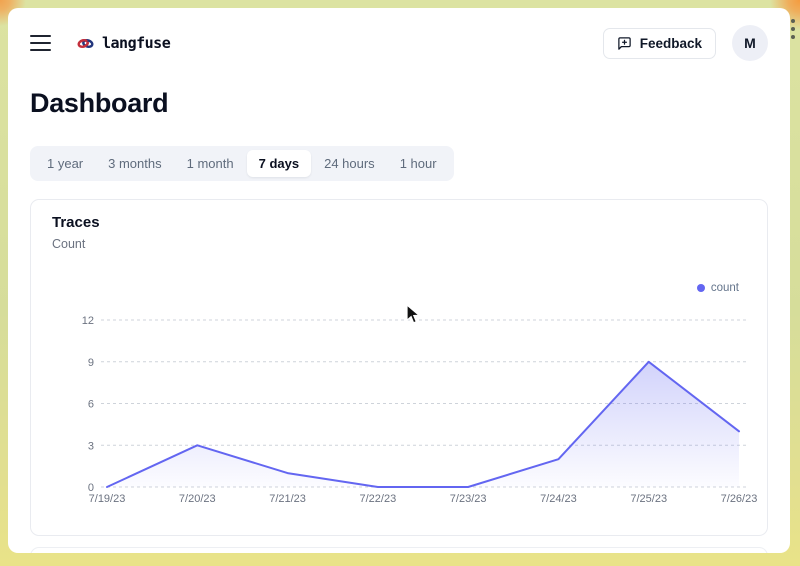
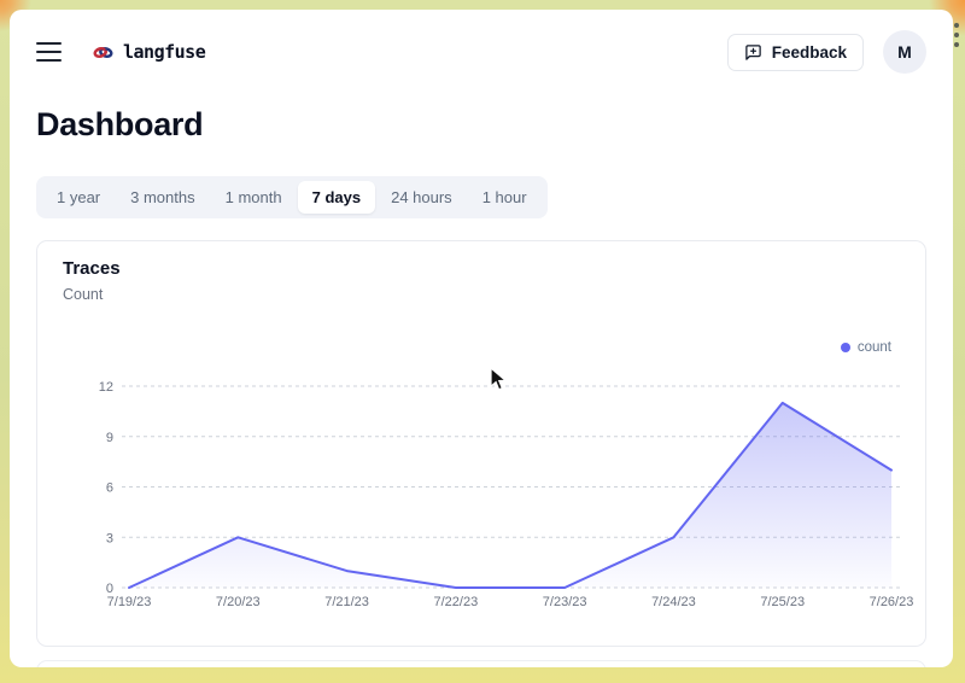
7/24/23: 2 -> 3
7/25/23: 9 -> 11
7/26/23: 4 -> 7
